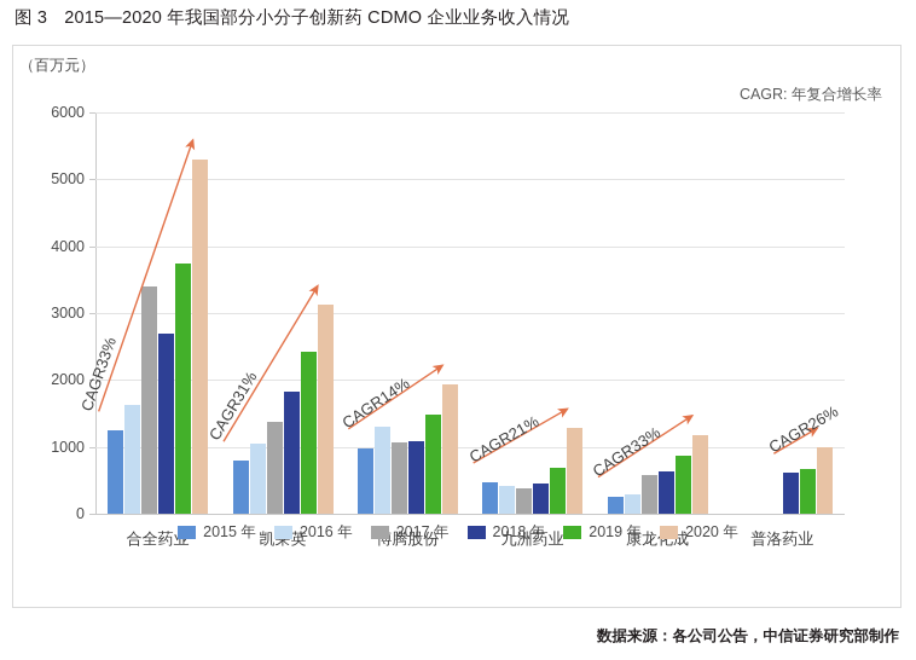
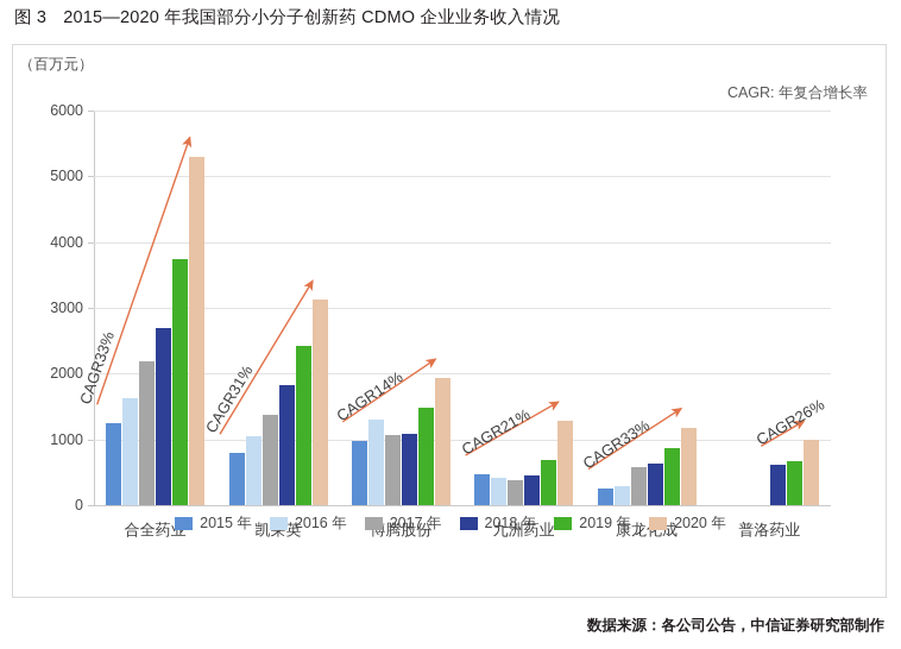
2017 年/合全药业: 3400 -> 2200
